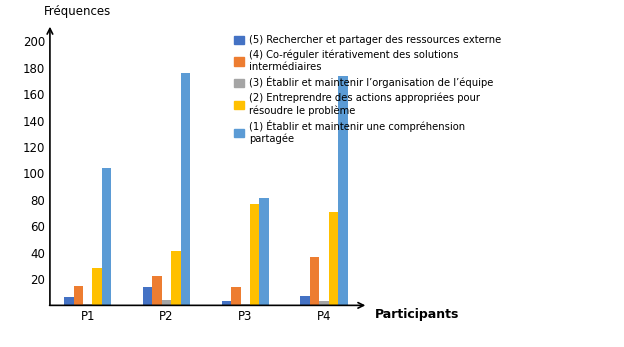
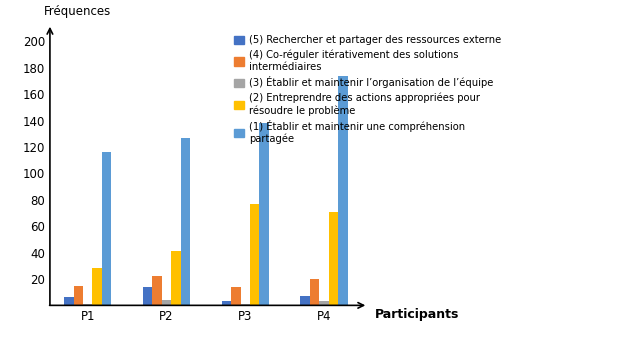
(1) Établir et maintenir une compréhension partagée/P1: 104 -> 116
(1) Établir et maintenir une compréhension partagée/P2: 176 -> 127
(1) Établir et maintenir une compréhension partagée/P3: 81 -> 138
(4) Co-réguler itérativement des solutions intermédiaires/P4: 37 -> 20
